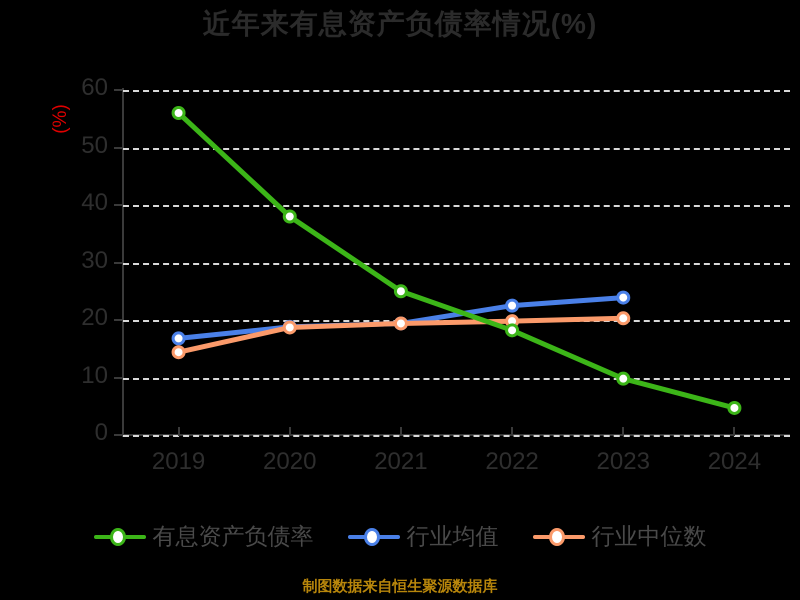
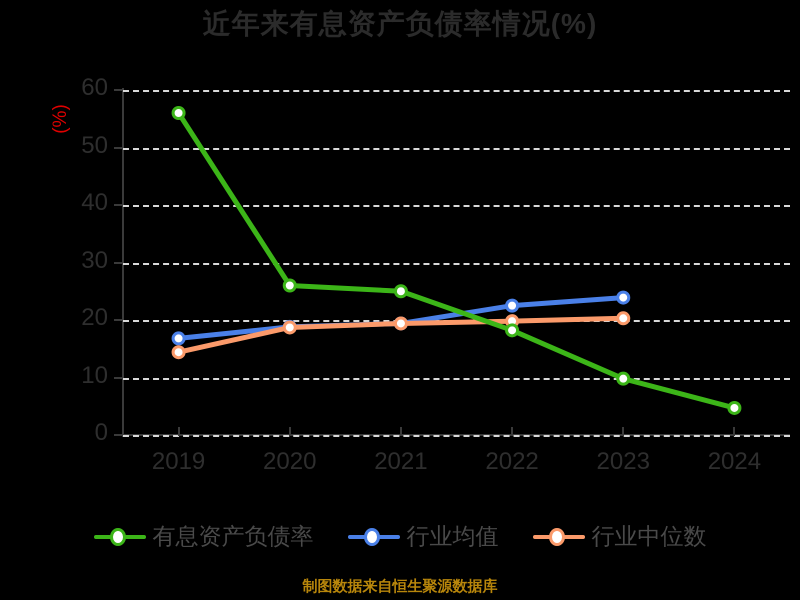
有息资产负债率/2020: 38 -> 26
